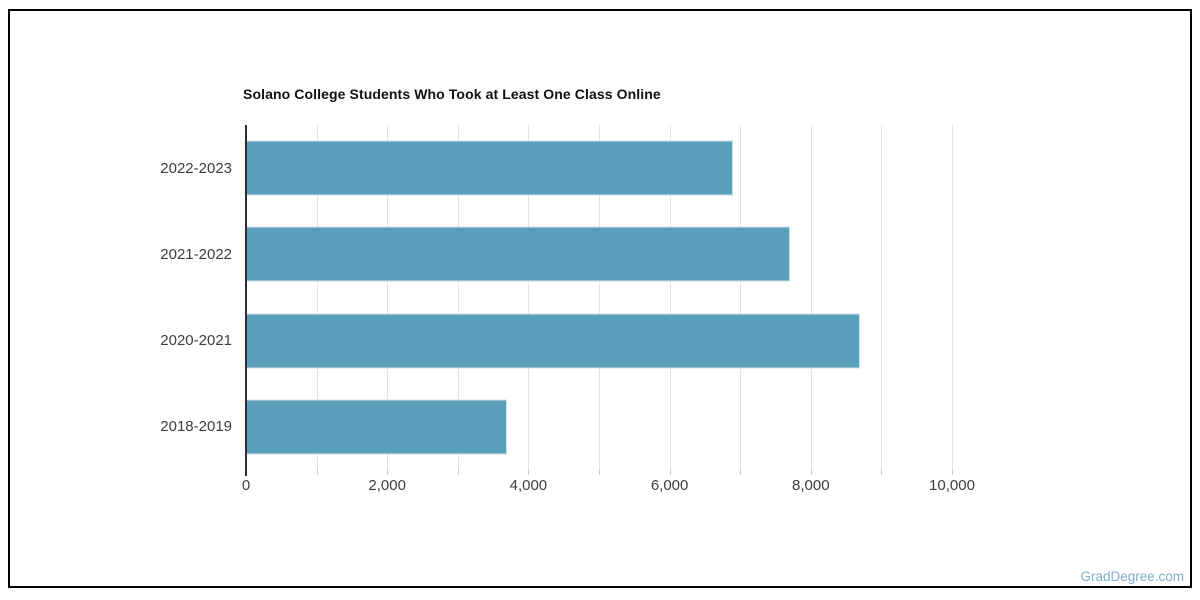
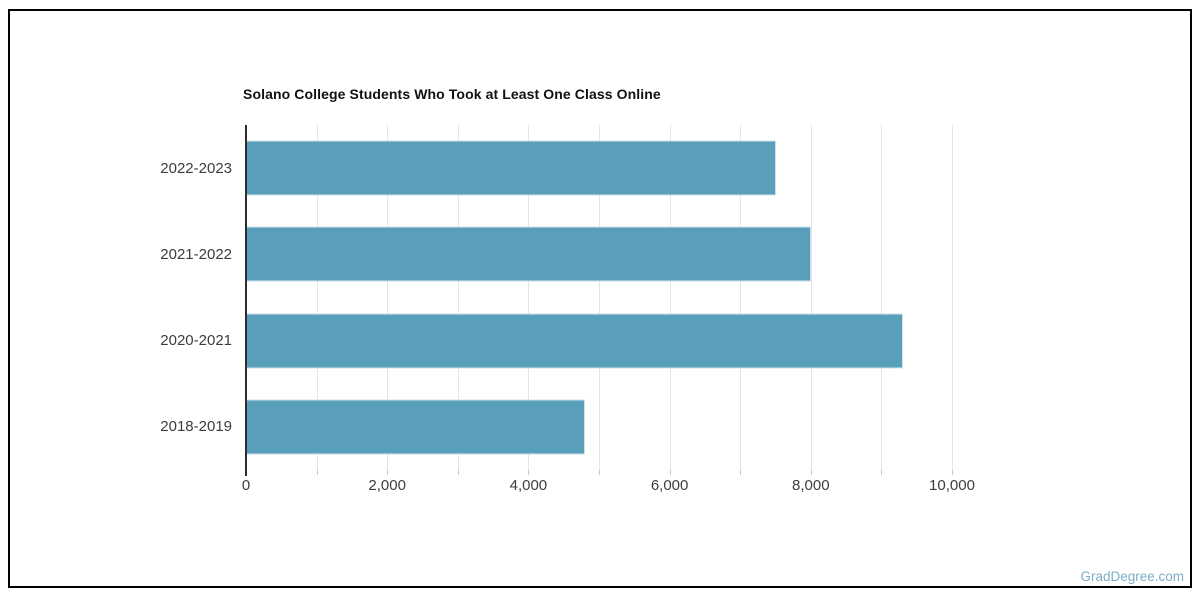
2022-2023: 6900 -> 7500
2021-2022: 7700 -> 8000
2020-2021: 8700 -> 9300
2018-2019: 3700 -> 4800
